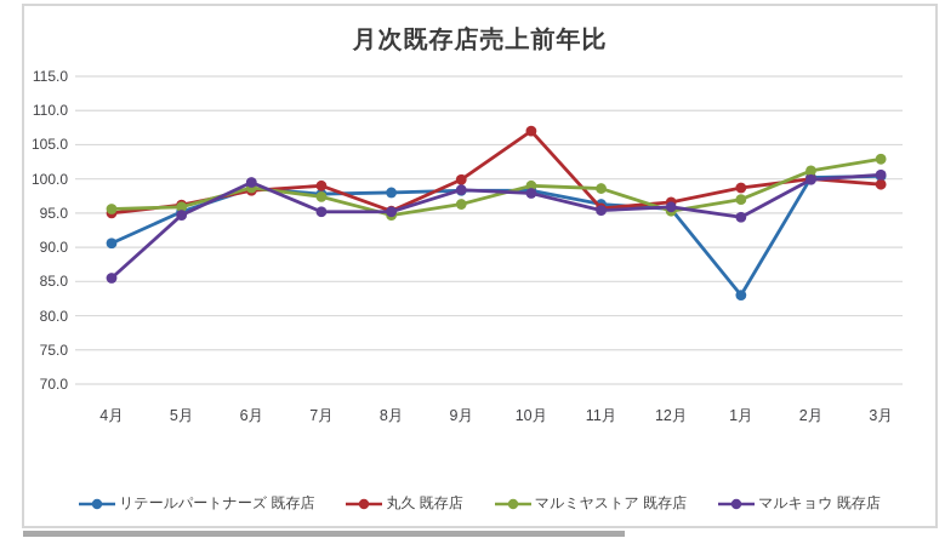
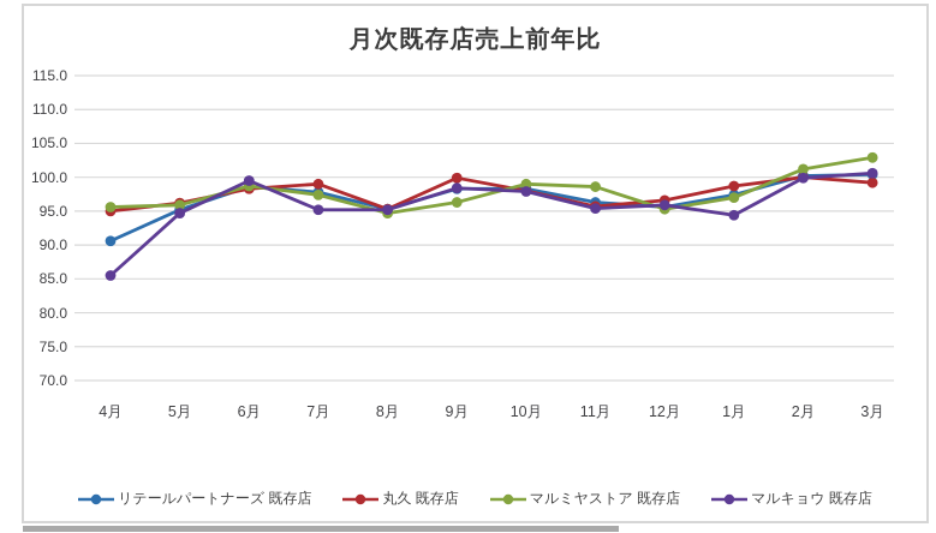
リテールパートナーズ 既存店/8月: 98 -> 95
丸久 既存店/10月: 107 -> 98
リテールパートナーズ 既存店/1月: 83 -> 97
